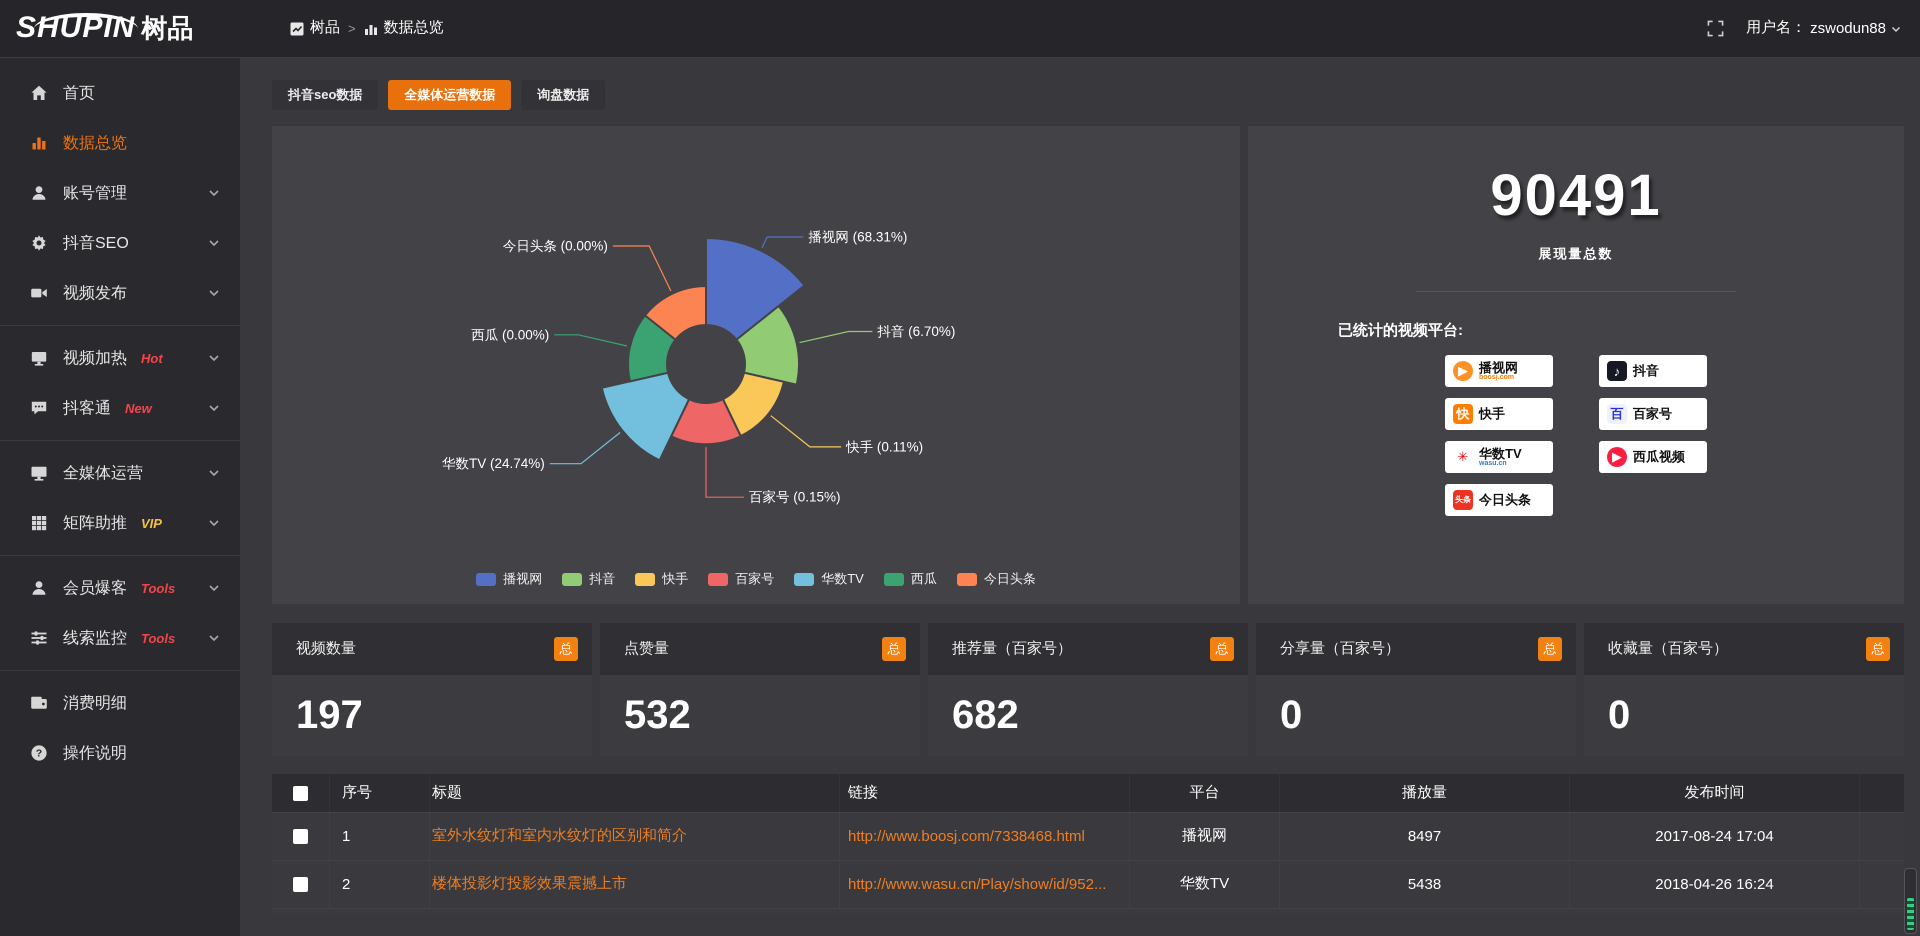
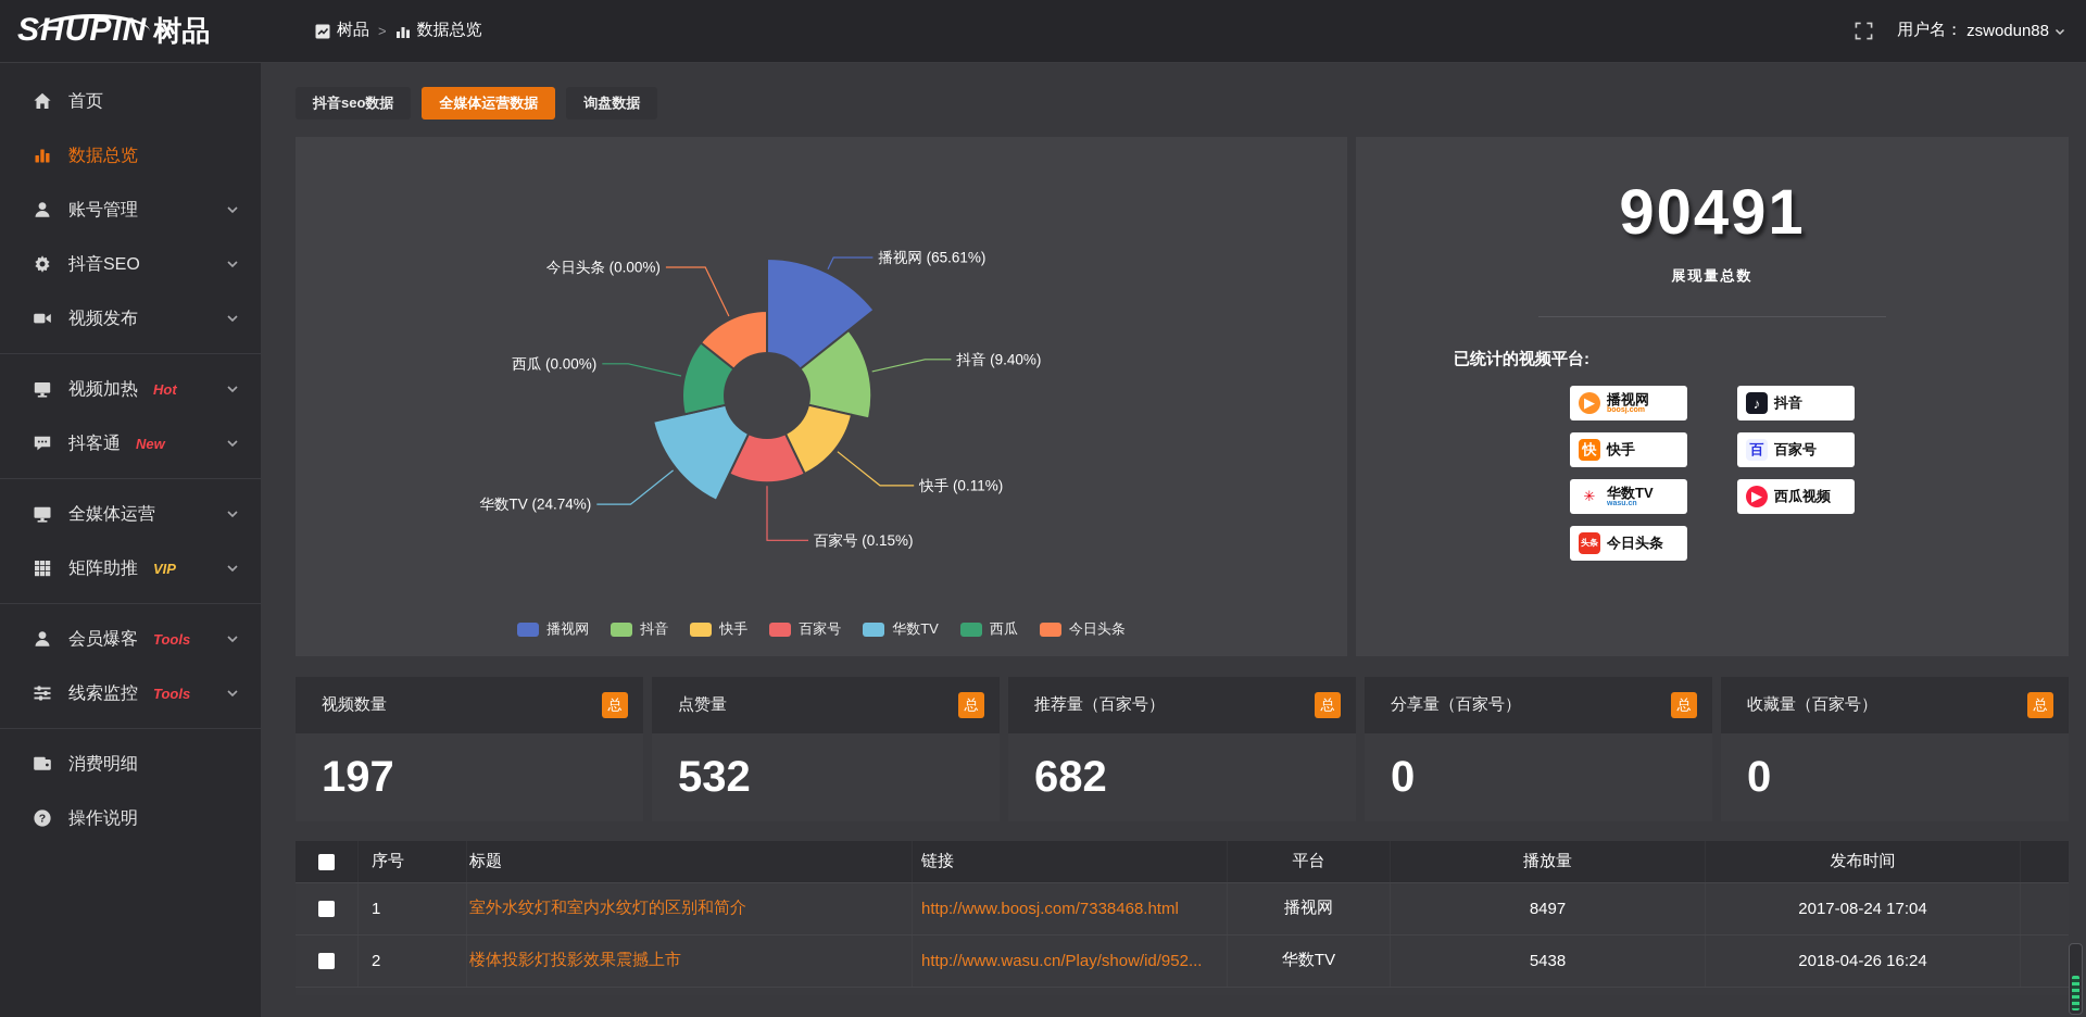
播视网: 68.31% -> 65.61%
抖音: 6.70% -> 9.40%
